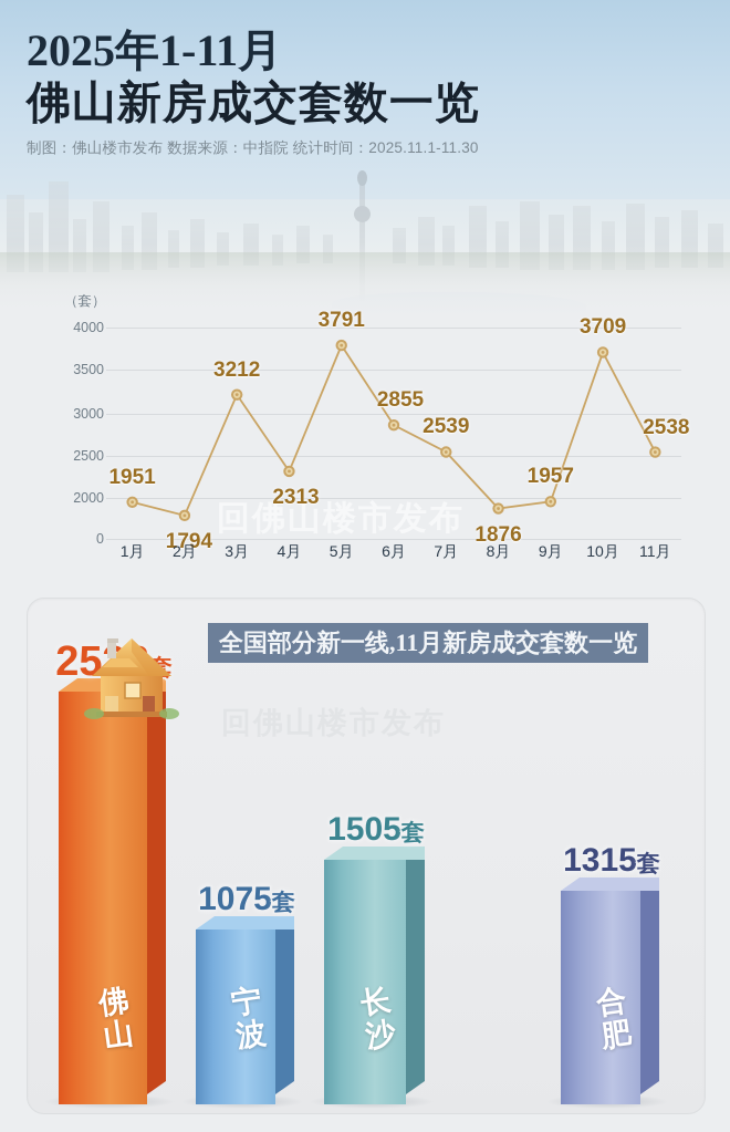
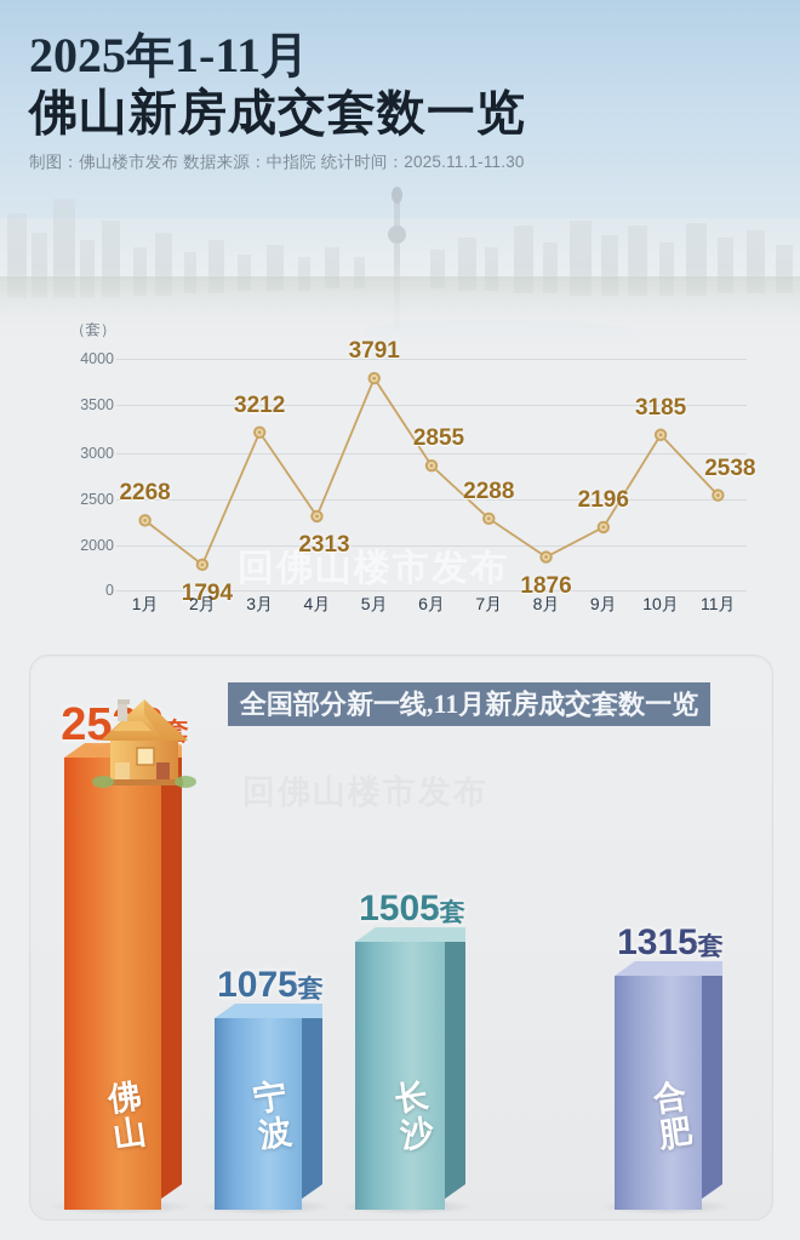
2025年1-11月 佛山新房成交套数一览/1月: 1951 -> 2268
2025年1-11月 佛山新房成交套数一览/7月: 2539 -> 2288
2025年1-11月 佛山新房成交套数一览/9月: 1957 -> 2196
2025年1-11月 佛山新房成交套数一览/10月: 3709 -> 3185
